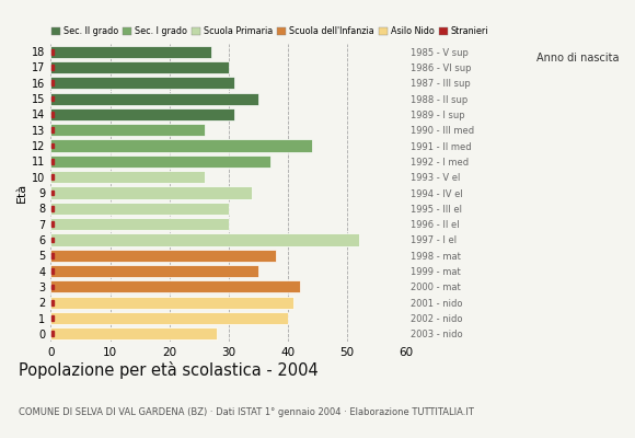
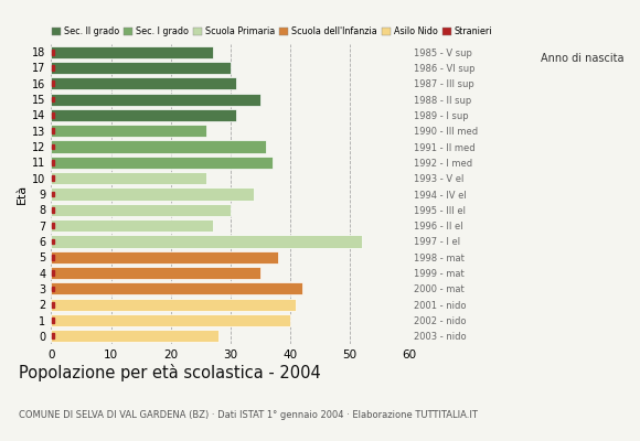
12: 44 -> 36
7: 30 -> 27
